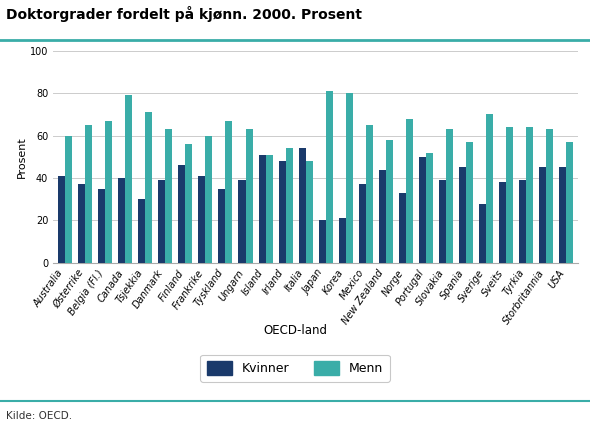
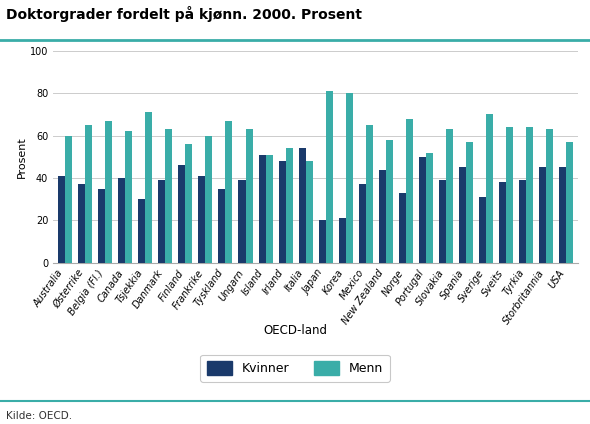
Menn/Canada: 79 -> 62
Kvinner/Sverige: 28 -> 31
